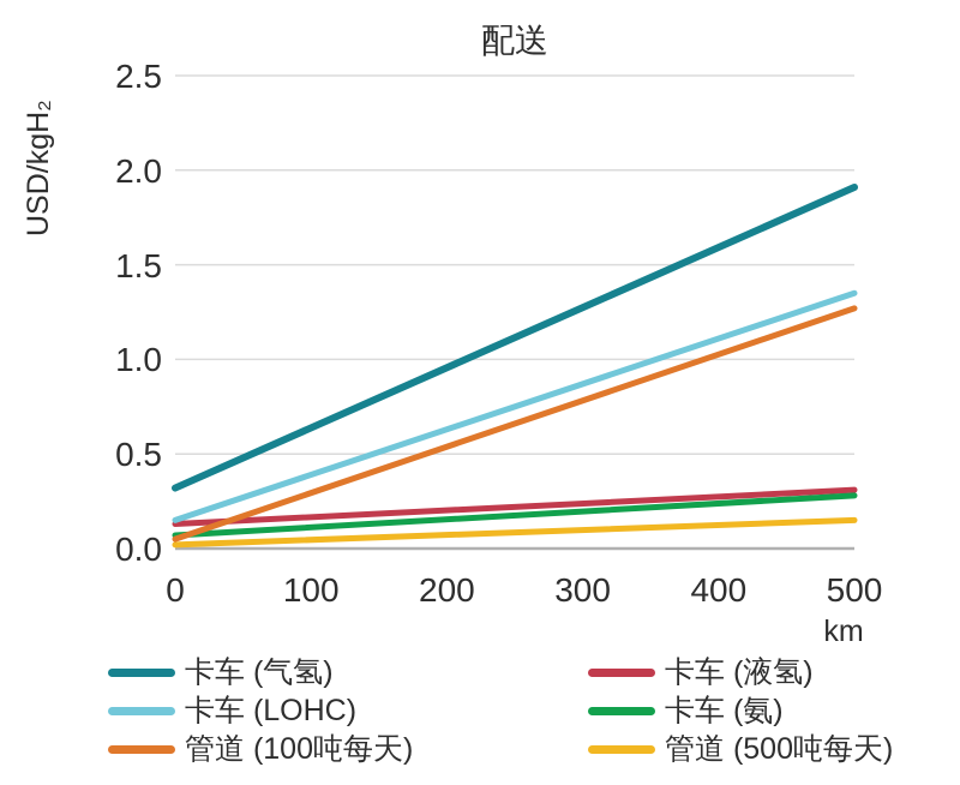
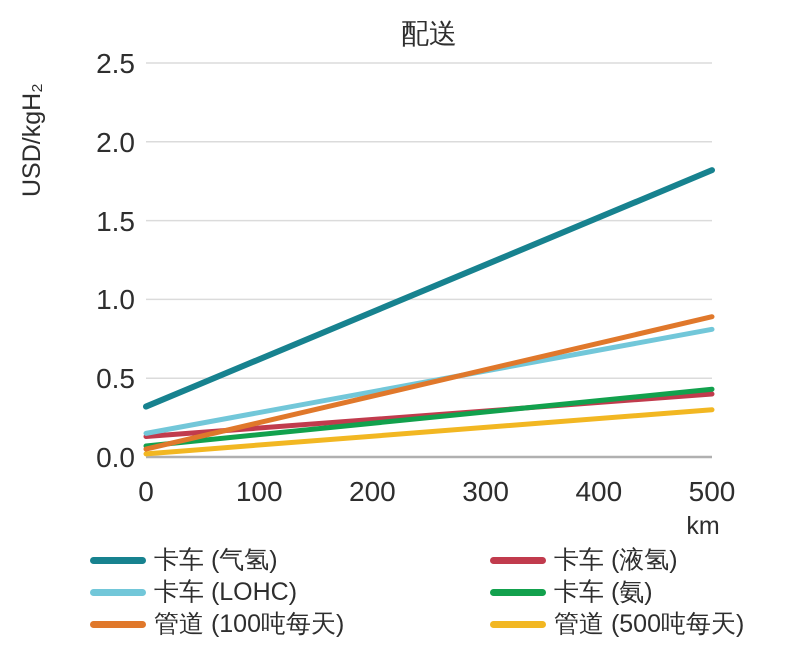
卡车 (气氢)/500: 1.91 -> 1.82
卡车 (LOHC)/500: 1.35 -> 0.81
管道 (100吨每天)/500: 1.27 -> 0.89
卡车 (液氢)/500: 0.31 -> 0.40
卡车 (氨)/500: 0.28 -> 0.43
管道 (500吨每天)/500: 0.15 -> 0.30
